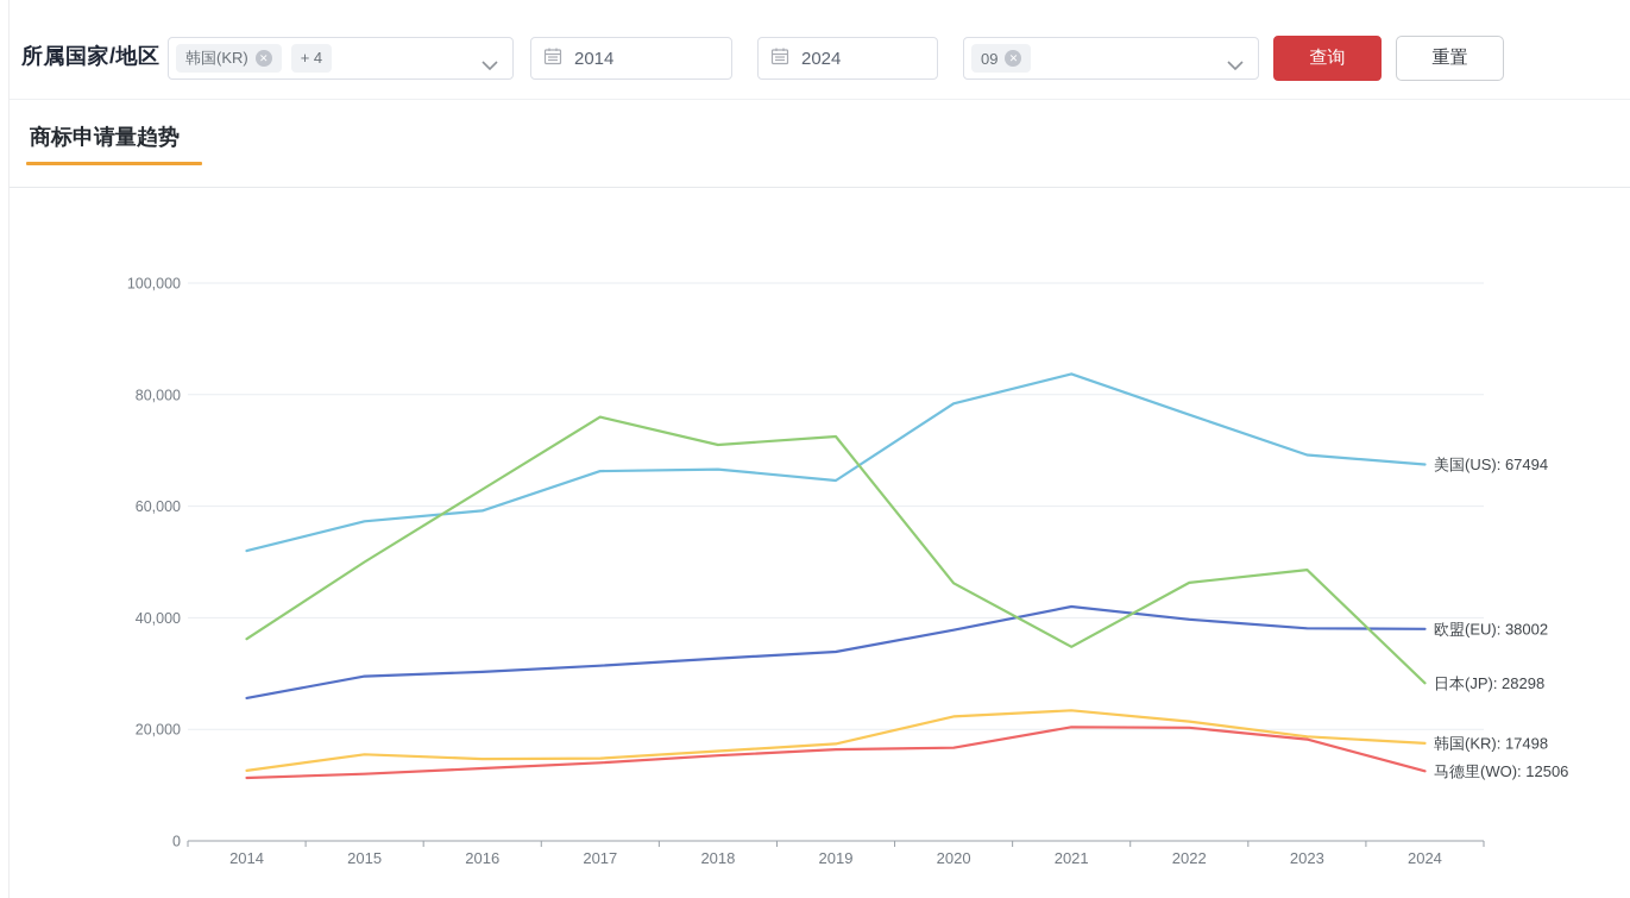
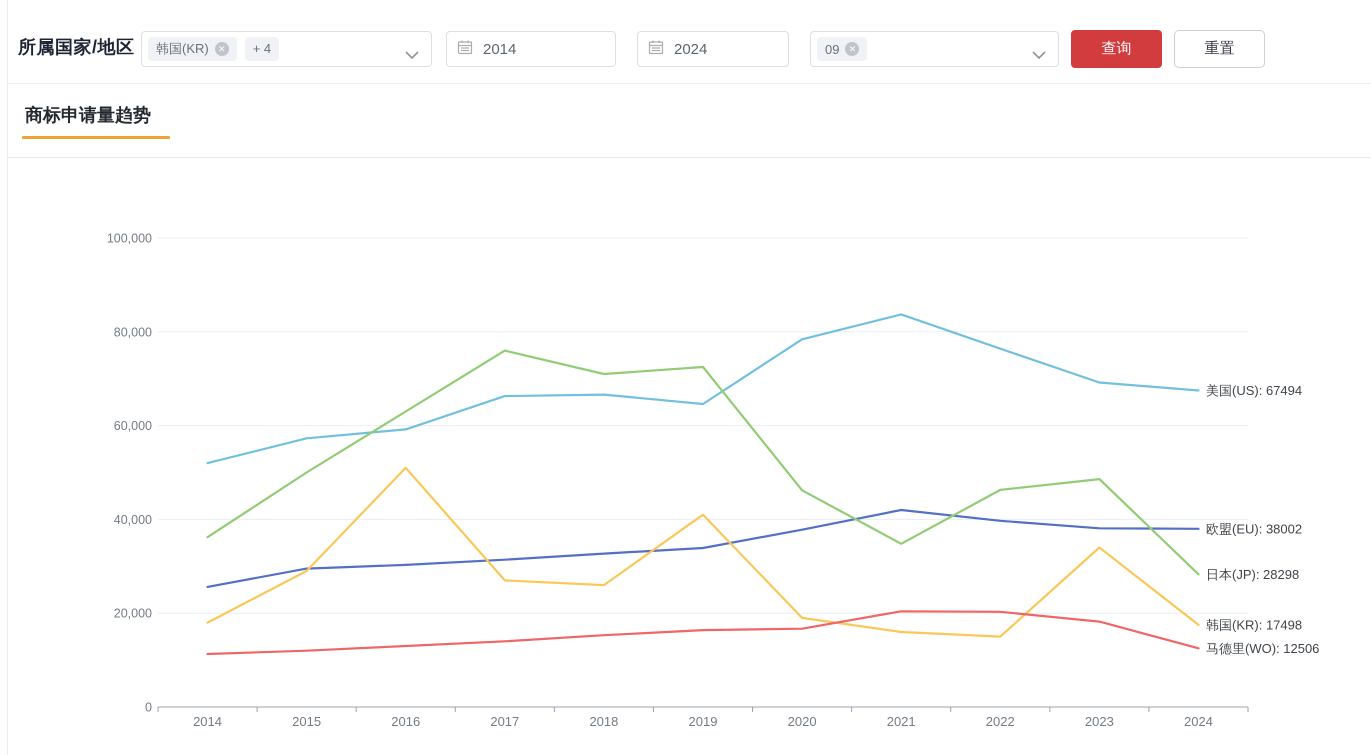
韩国(KR)/2014: 13000 -> 18000
韩国(KR)/2015: 16000 -> 29000
韩国(KR)/2016: 15000 -> 51000
韩国(KR)/2017: 15000 -> 27000
韩国(KR)/2018: 16000 -> 26000
韩国(KR)/2019: 17000 -> 41000
韩国(KR)/2020: 22000 -> 19000
韩国(KR)/2021: 23000 -> 16000
韩国(KR)/2022: 21000 -> 15000
韩国(KR)/2023: 19000 -> 34000
